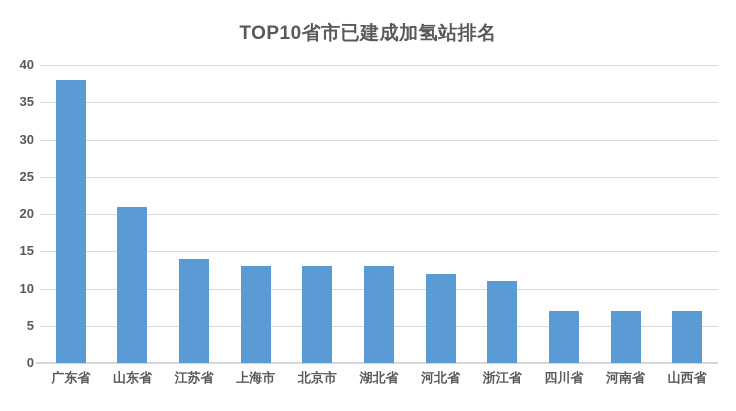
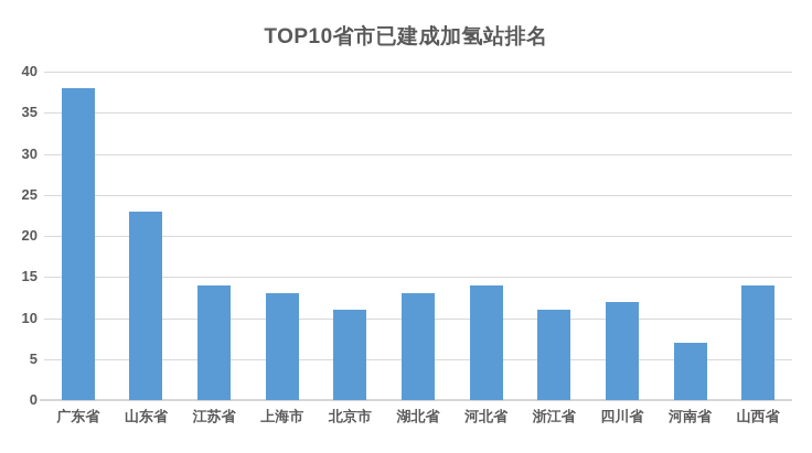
山东省: 21 -> 23
北京市: 13 -> 11
河北省: 12 -> 14
四川省: 7 -> 12
山西省: 7 -> 14
